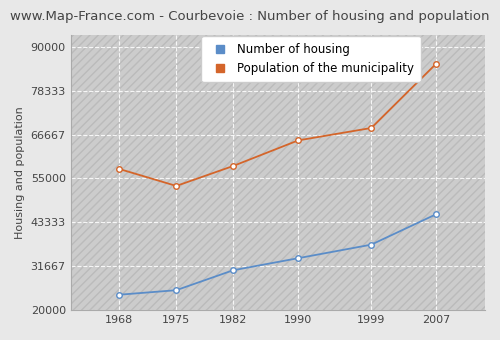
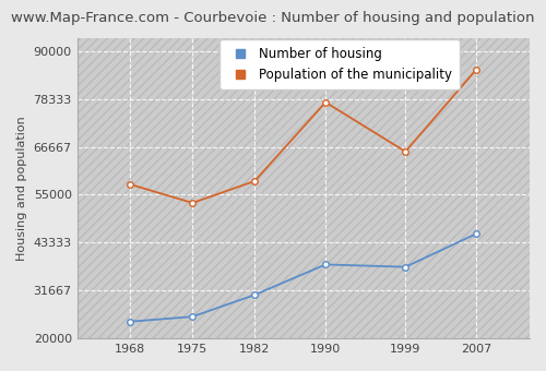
Number of housing/1990: 33800 -> 38000
Population of the municipality/1990: 65100 -> 77500
Population of the municipality/1999: 68400 -> 65500
